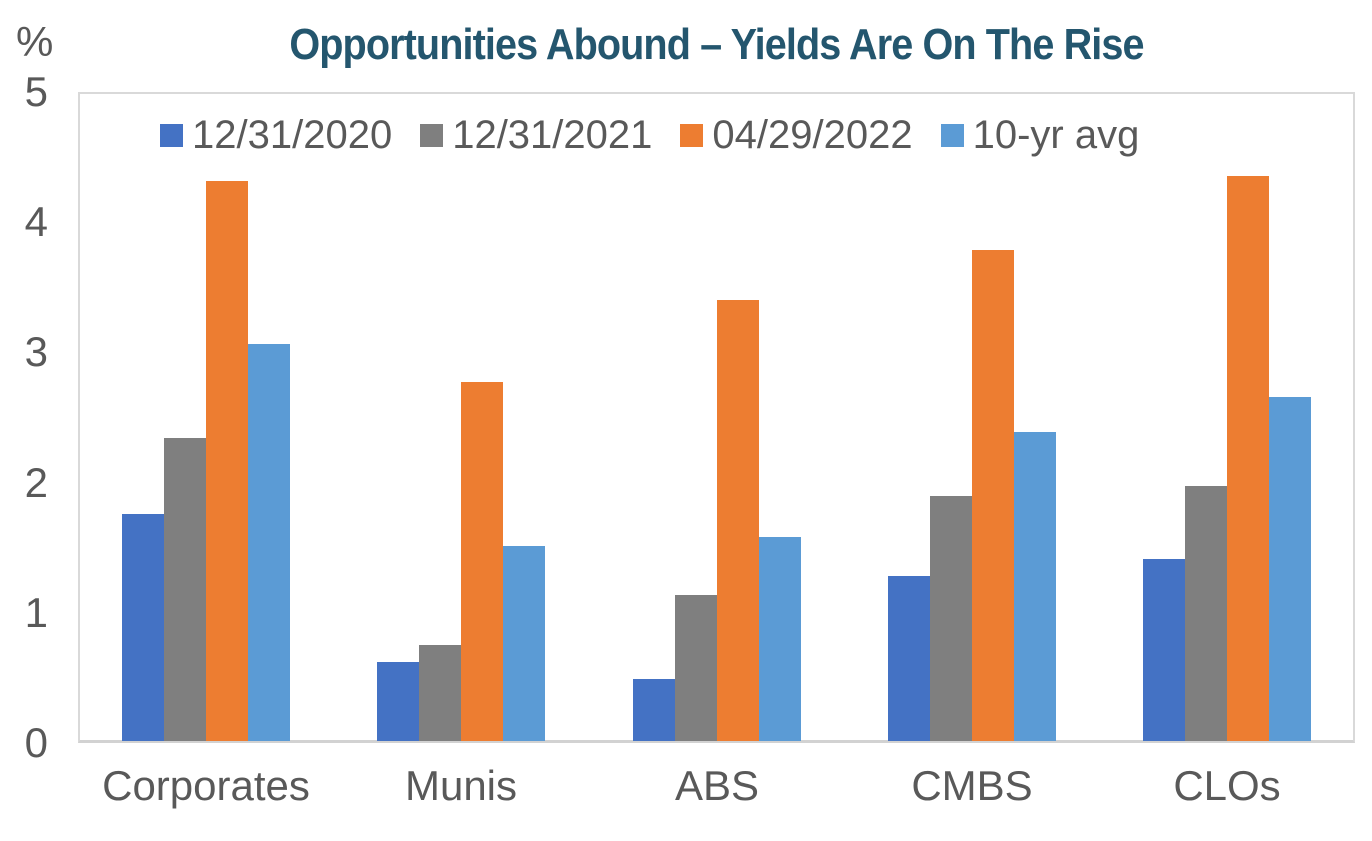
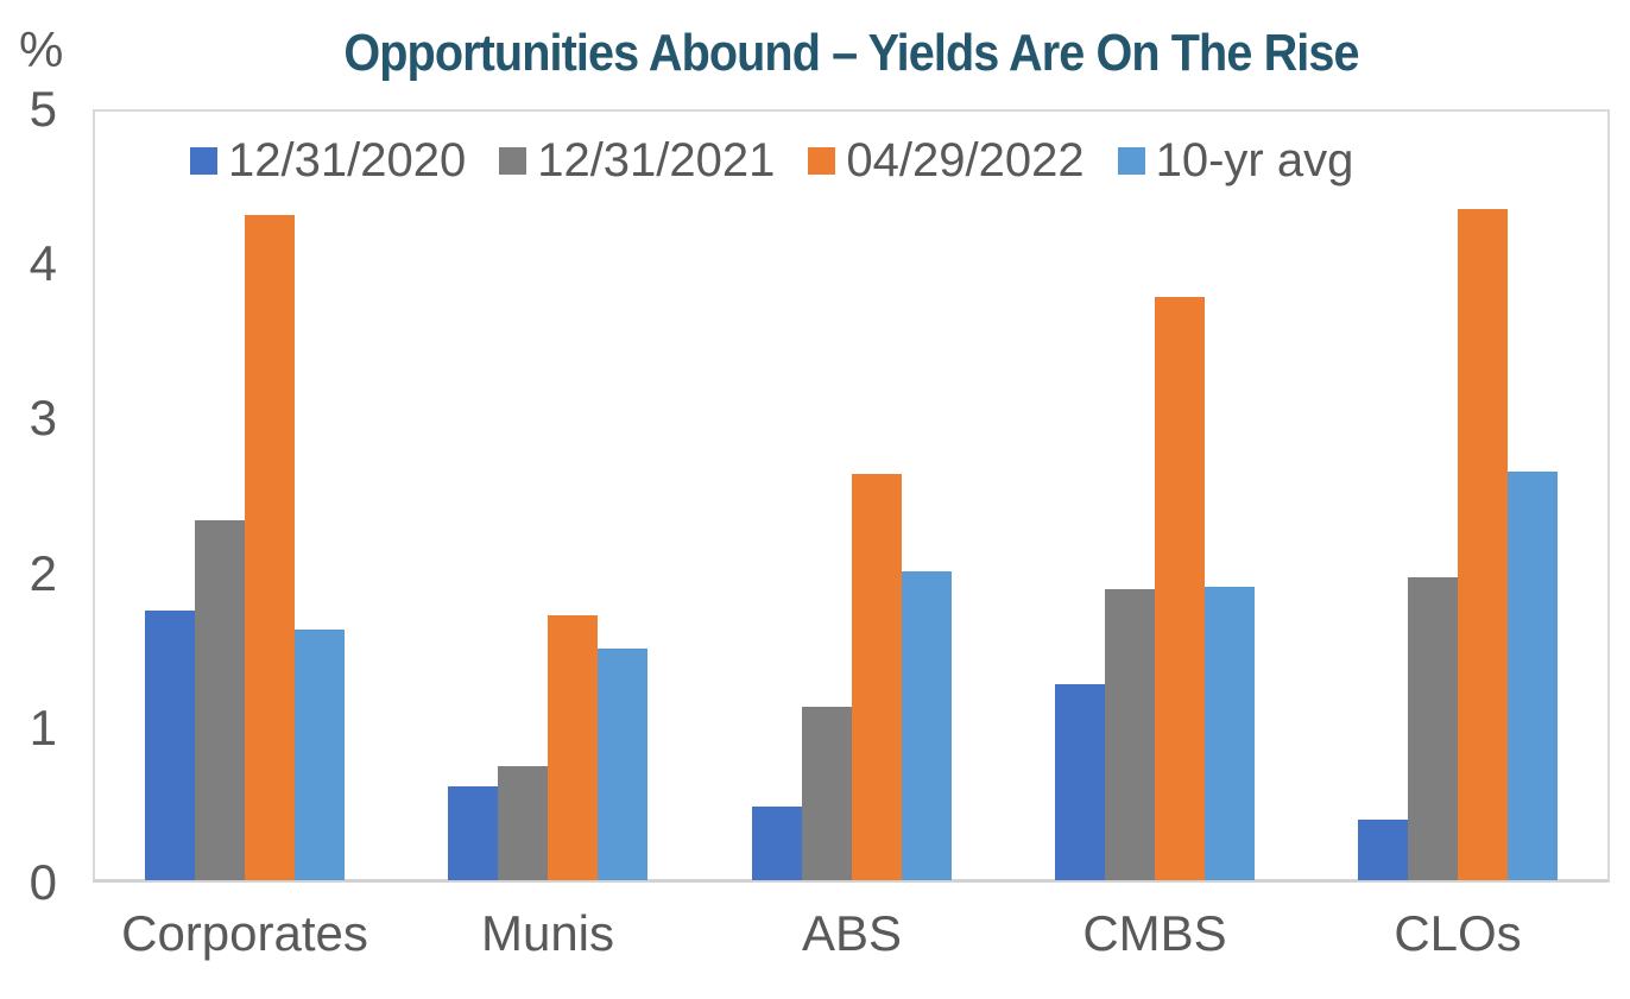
10-yr avg/Corporates: 3.05 -> 1.62
04/29/2022/Munis: 2.76 -> 1.71
04/29/2022/ABS: 3.39 -> 2.63
10-yr avg/ABS: 1.57 -> 2.00
10-yr avg/CMBS: 2.37 -> 1.90
12/31/2020/CLOs: 1.40 -> 0.39
